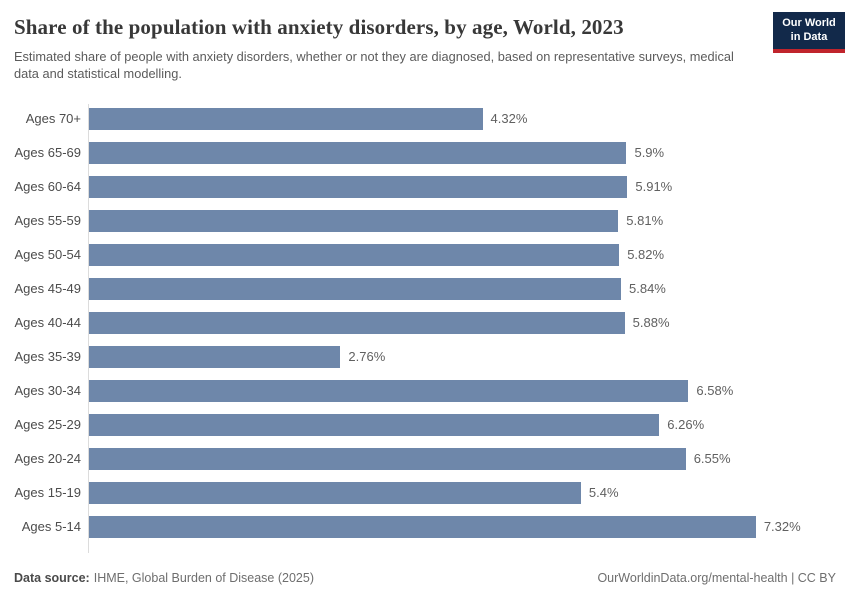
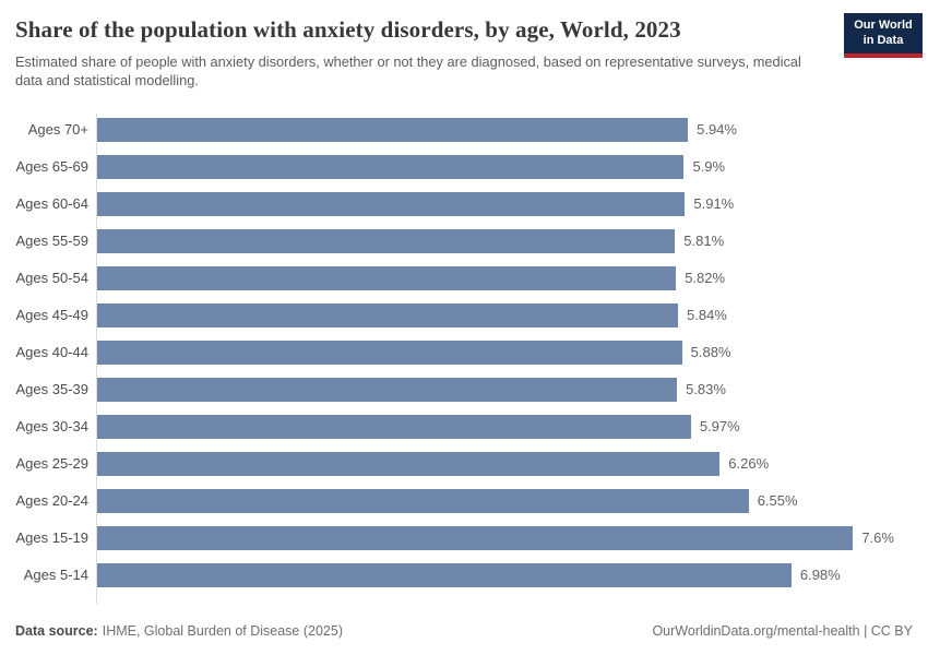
Ages 70+: 4.32% -> 5.94%
Ages 35-39: 2.76% -> 5.83%
Ages 30-34: 6.58% -> 5.97%
Ages 15-19: 5.4% -> 7.6%
Ages 5-14: 7.32% -> 6.98%
